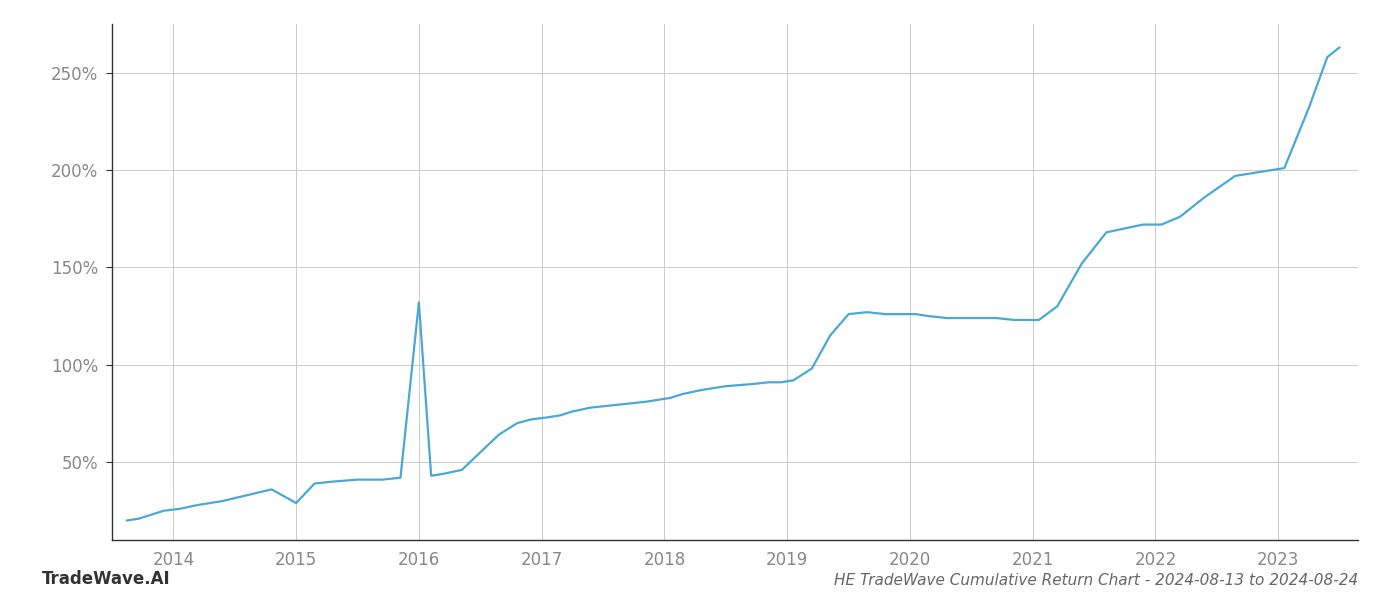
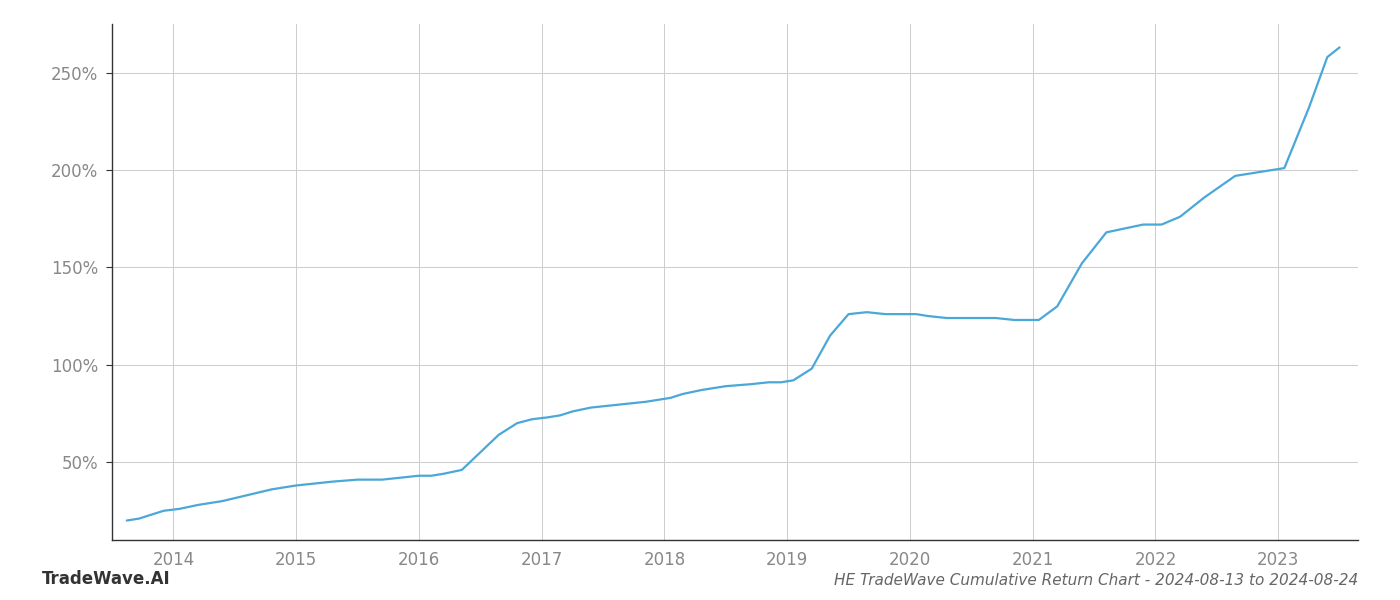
2015: 29% -> 38%
2016: 132% -> 43%
